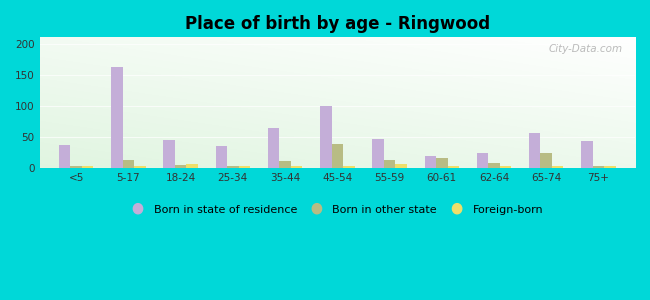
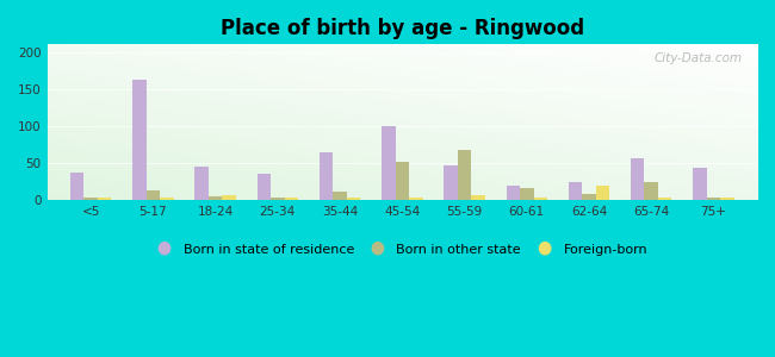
Born in other state/45-54: 38 -> 52
Born in other state/55-59: 13 -> 68
Foreign-born/62-64: 3 -> 20
